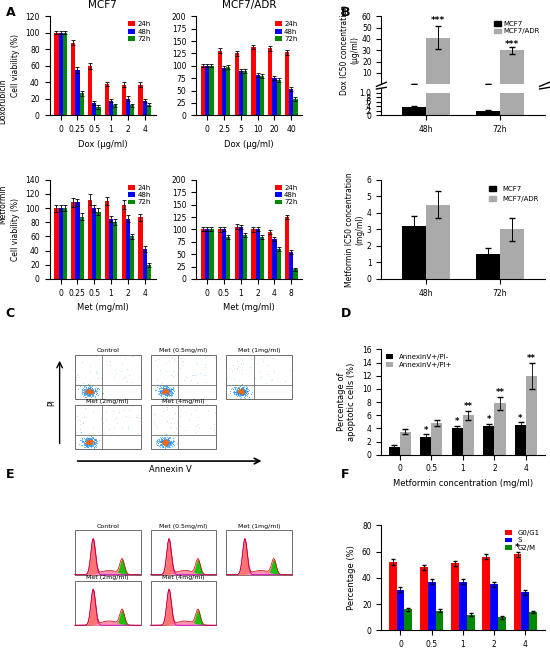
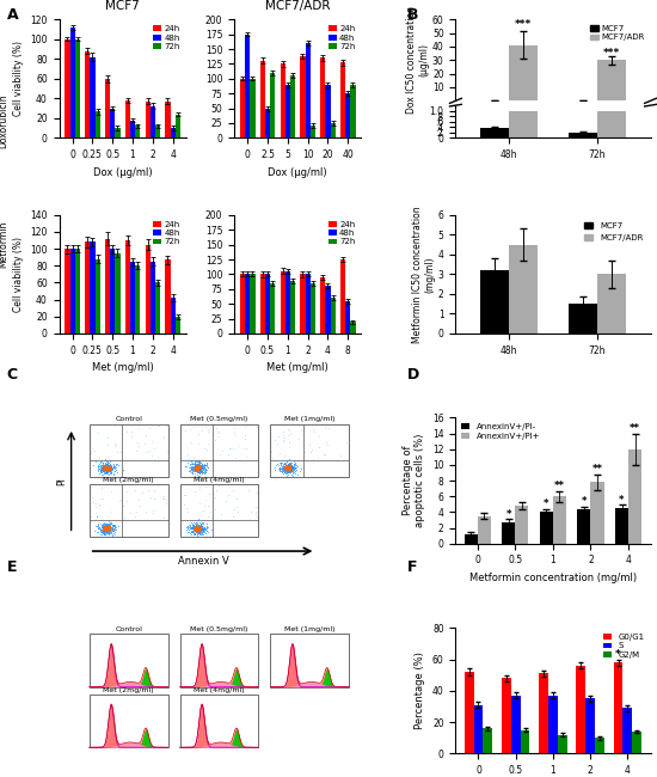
MCF7/48h/0: 100 -> 112
MCF7/48h/0.25: 55 -> 82
MCF7/48h/0.5: 15 -> 30
MCF7/48h/2: 20 -> 32
MCF7/48h/4: 18 -> 10
MCF7/72h/4: 13 -> 24
MCF7/ADR/48h/0: 100 -> 175
MCF7/ADR/48h/2.5: 95 -> 50
MCF7/ADR/72h/2.5: 97 -> 110
MCF7/ADR/72h/5: 90 -> 105
MCF7/ADR/48h/10: 82 -> 160
MCF7/ADR/72h/10: 80 -> 20
MCF7/ADR/48h/20: 75 -> 90
MCF7/ADR/72h/20: 72 -> 25
MCF7/ADR/48h/40: 53 -> 75
MCF7/ADR/72h/40: 33 -> 90
